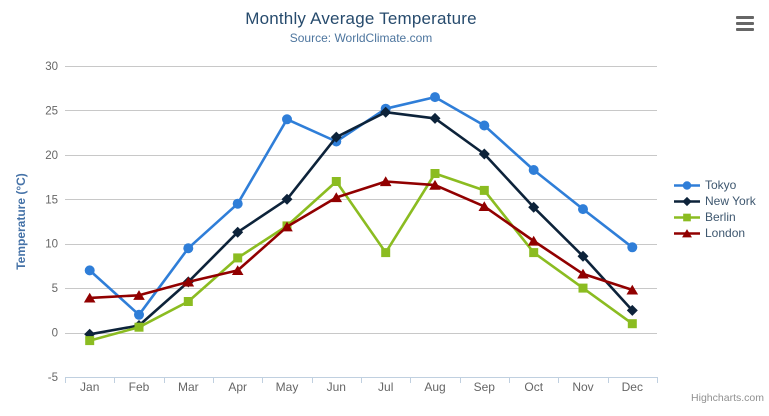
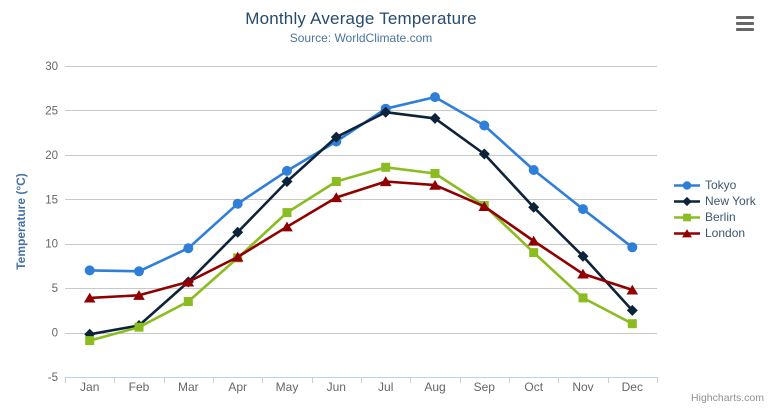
Tokyo/Feb: 2 -> 7
London/Apr: 7 -> 8
Tokyo/May: 24 -> 18
New York/May: 15 -> 17
Berlin/May: 12 -> 14
Berlin/Jul: 9 -> 19
Berlin/Sep: 16 -> 14
Berlin/Nov: 5 -> 4
